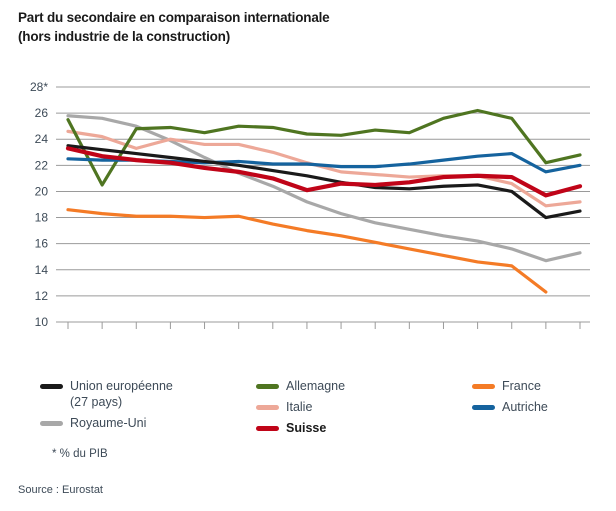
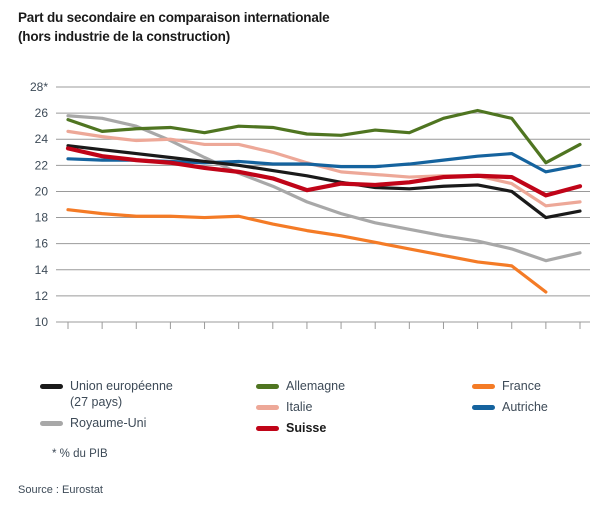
Allemagne/1996: 20.5 -> 24.6
Italie/1997: 23.3 -> 23.9
Allemagne/2010: 22.8 -> 23.6
